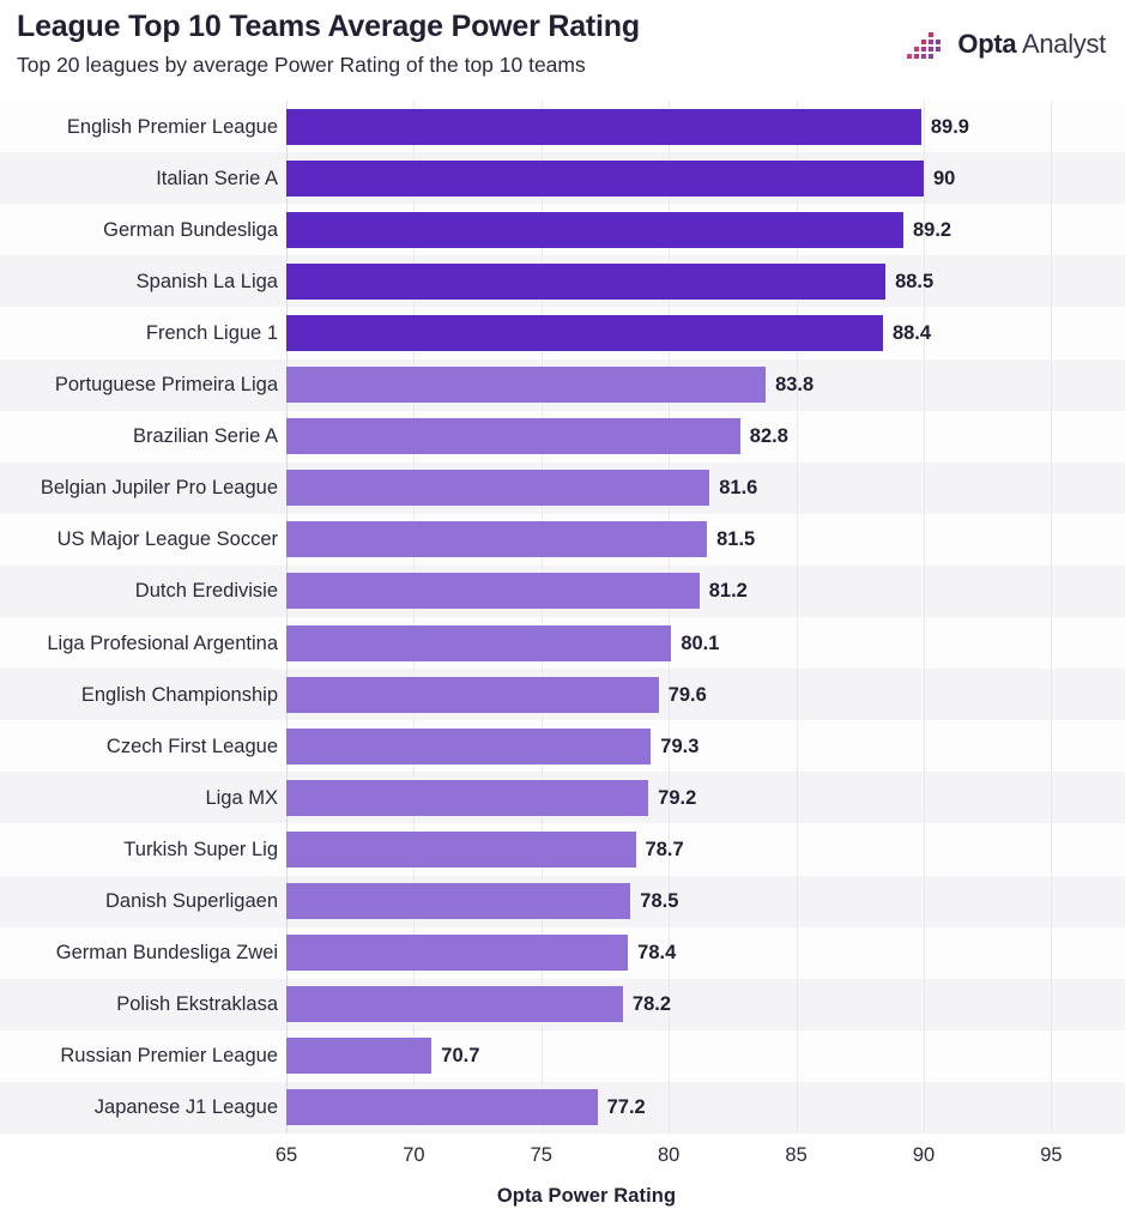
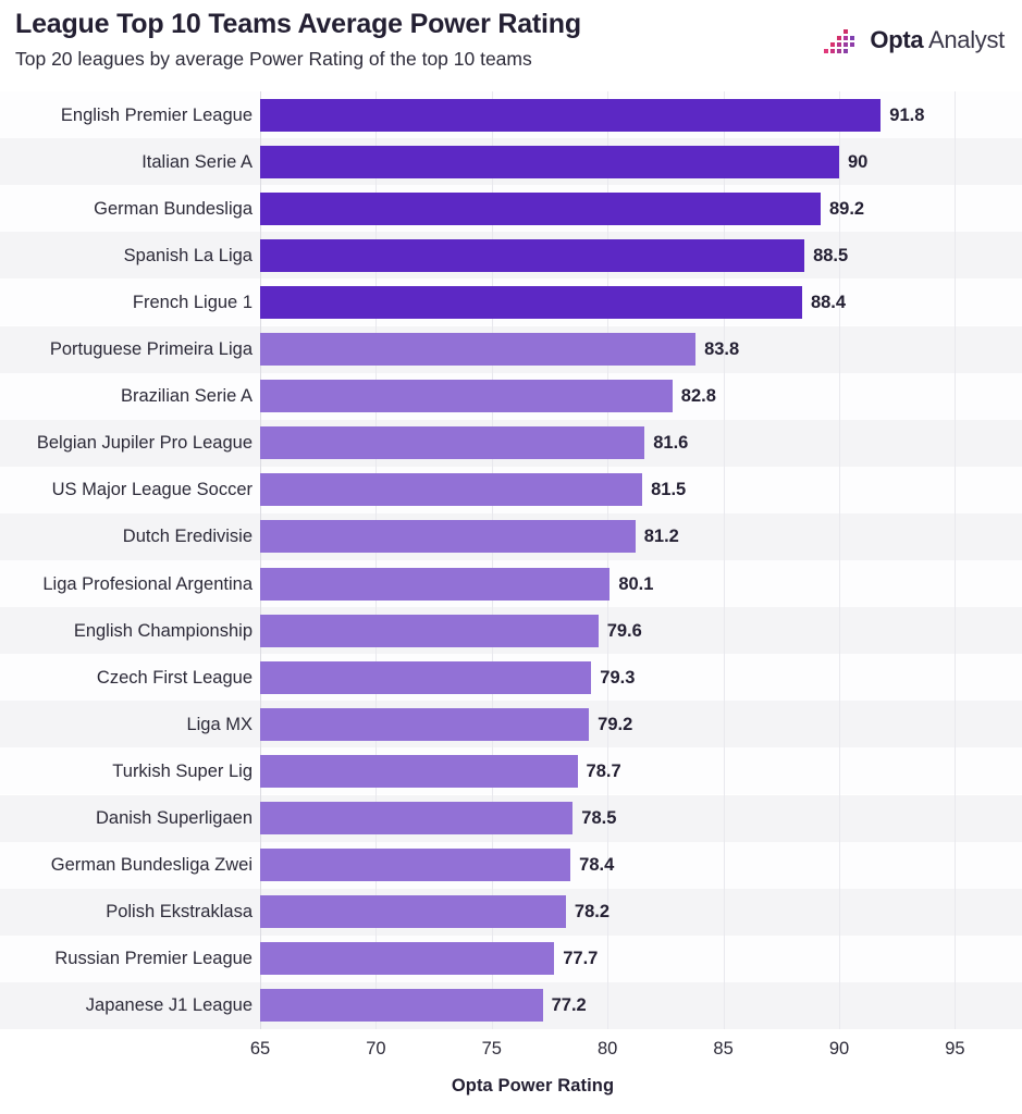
English Premier League: 89.9 -> 91.8
Russian Premier League: 70.7 -> 77.7
